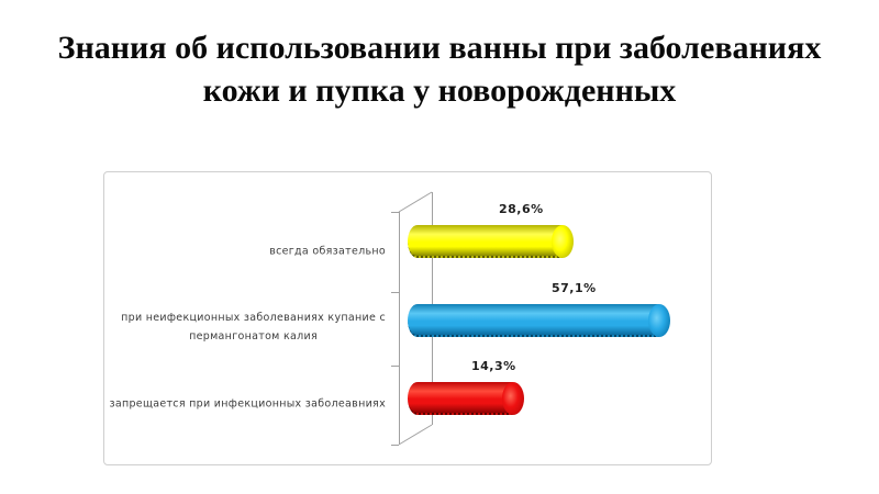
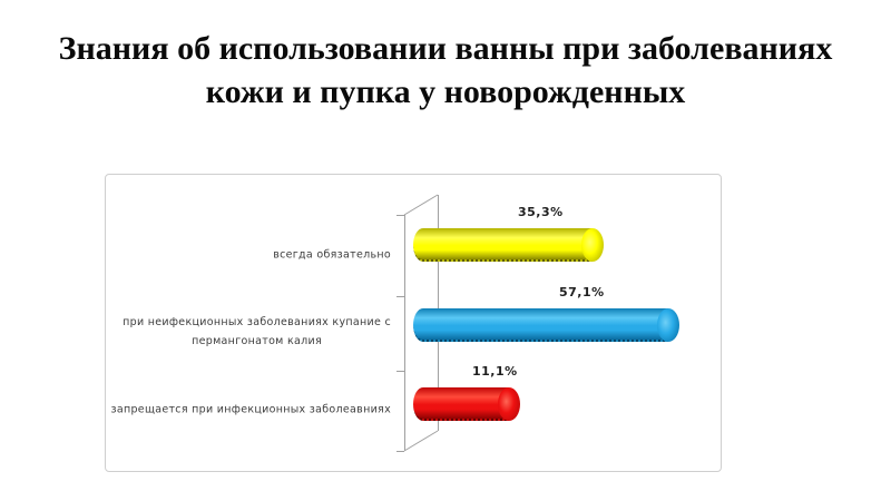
всегда обязательно: 28,6% -> 35,3%
запрещается при инфекционных заболеавниях: 14,3% -> 11,1%
